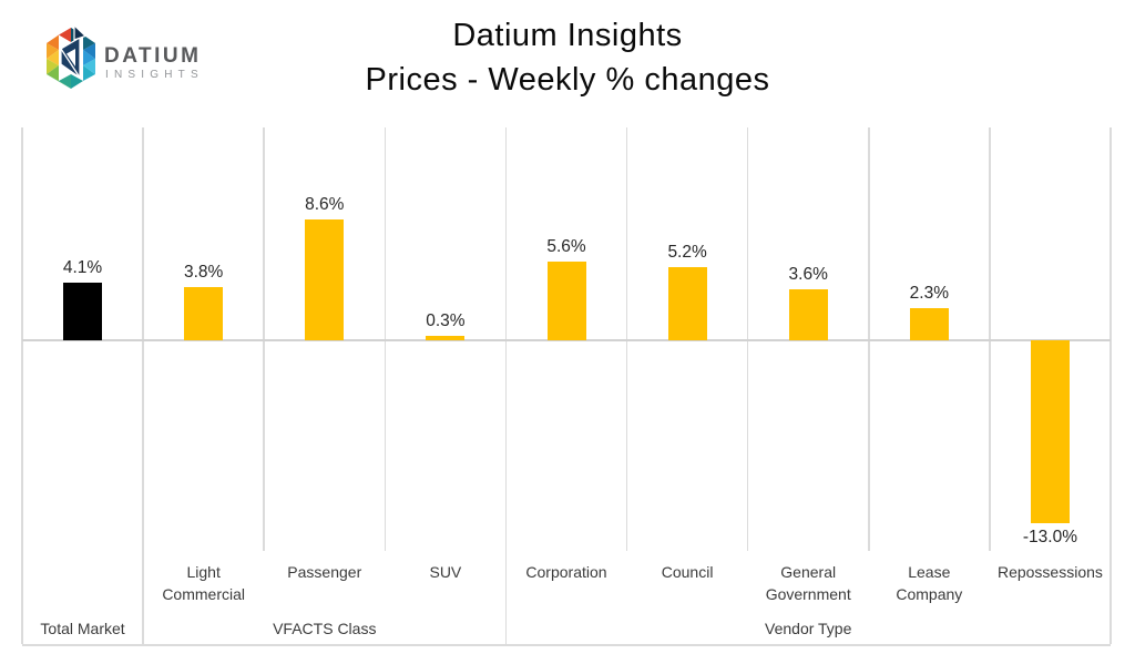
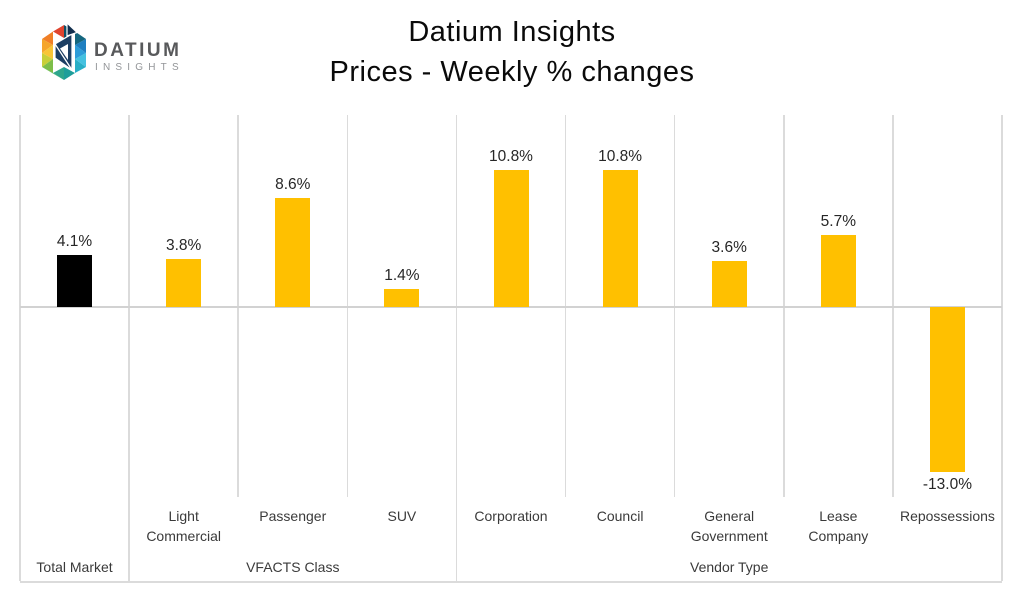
SUV: 0.3% -> 1.4%
Corporation: 5.6% -> 10.8%
Council: 5.2% -> 10.8%
Lease Company: 2.3% -> 5.7%
